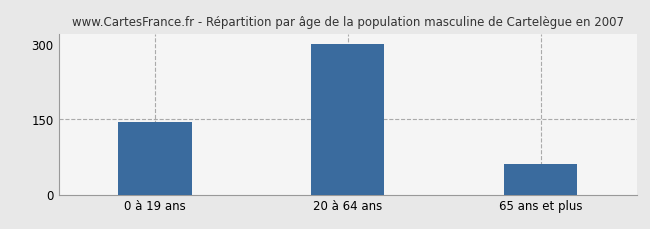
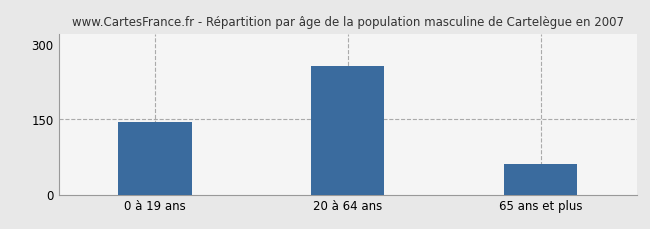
20 à 64 ans: 300 -> 256
